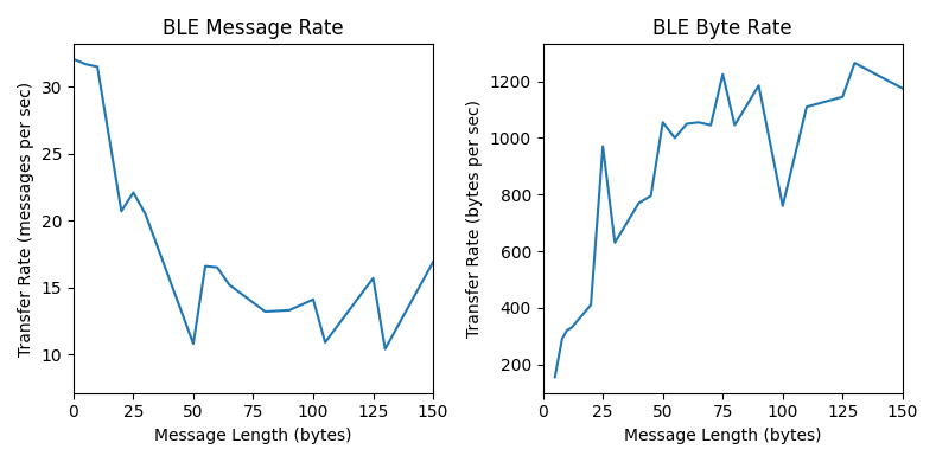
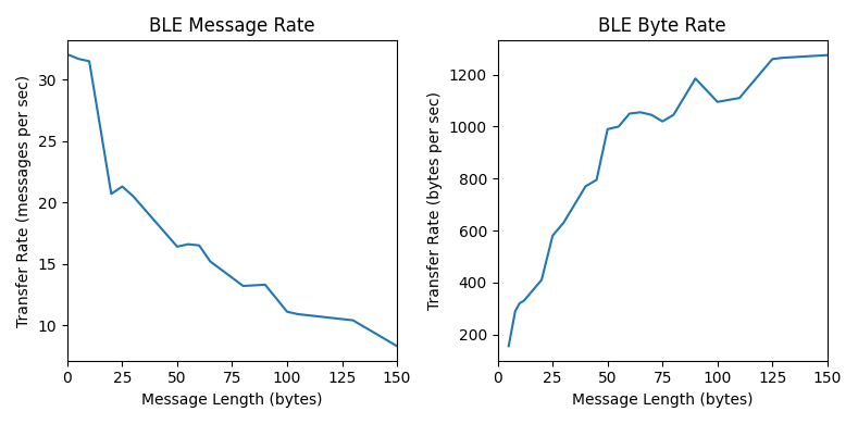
BLE Message Rate/25: 22.1 -> 21.3
BLE Message Rate/50: 10.8 -> 16.4
BLE Message Rate/100: 14.1 -> 11.1
BLE Message Rate/125: 15.7 -> 10.5
BLE Message Rate/150: 16.9 -> 8.3
BLE Byte Rate/25: 970 -> 580
BLE Byte Rate/50: 1055 -> 990
BLE Byte Rate/75: 1225 -> 1020
BLE Byte Rate/100: 760 -> 1095
BLE Byte Rate/125: 1145 -> 1260
BLE Byte Rate/150: 1175 -> 1275
